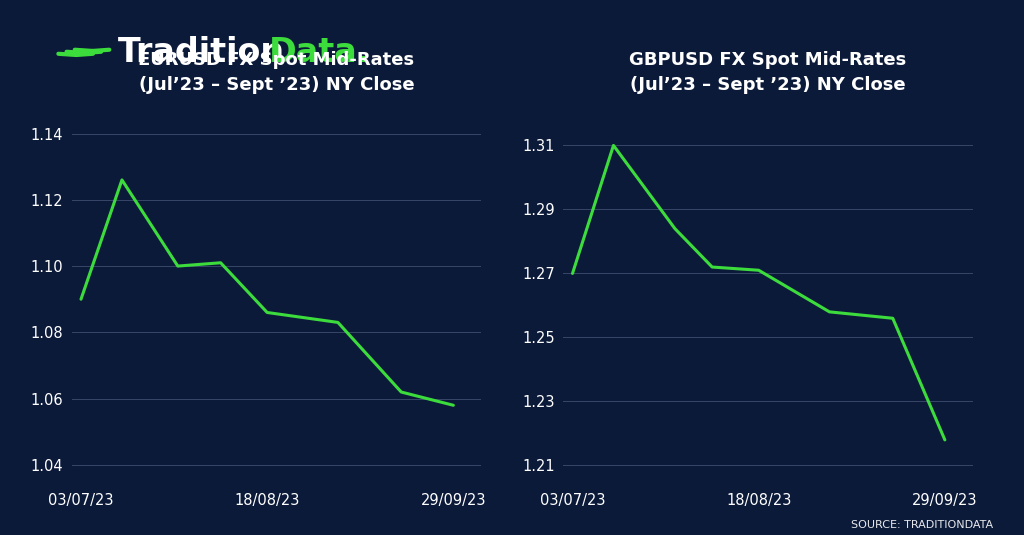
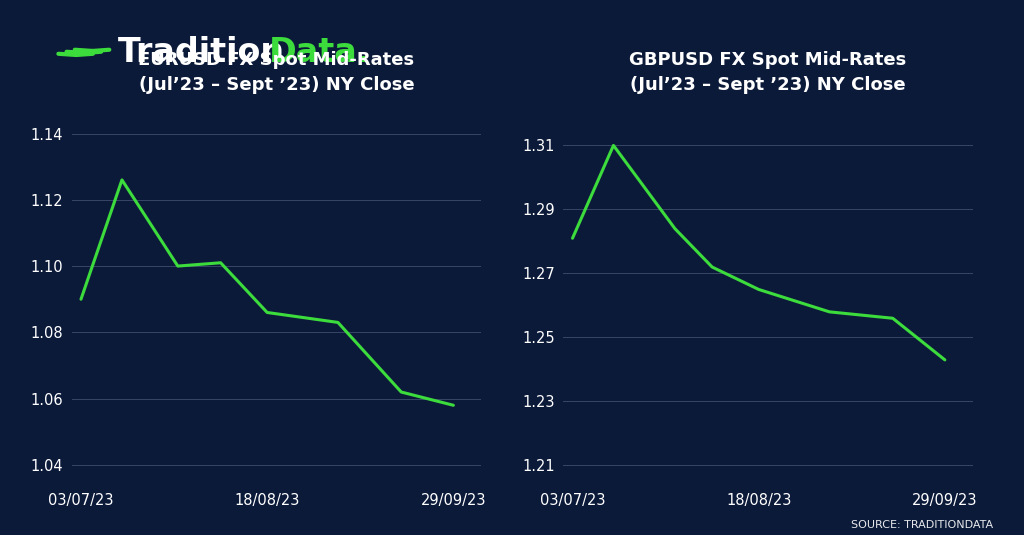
GBPUSD FX Spot Mid-Rates (Jul’23 – Sept ’23) NY Close/03/07/23: 1.270 -> 1.281
GBPUSD FX Spot Mid-Rates (Jul’23 – Sept ’23) NY Close/18/08/23: 1.271 -> 1.265
GBPUSD FX Spot Mid-Rates (Jul’23 – Sept ’23) NY Close/29/09/23: 1.218 -> 1.243
